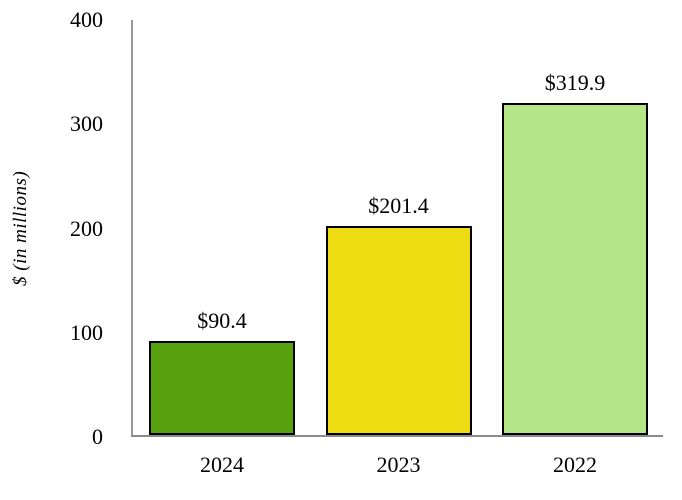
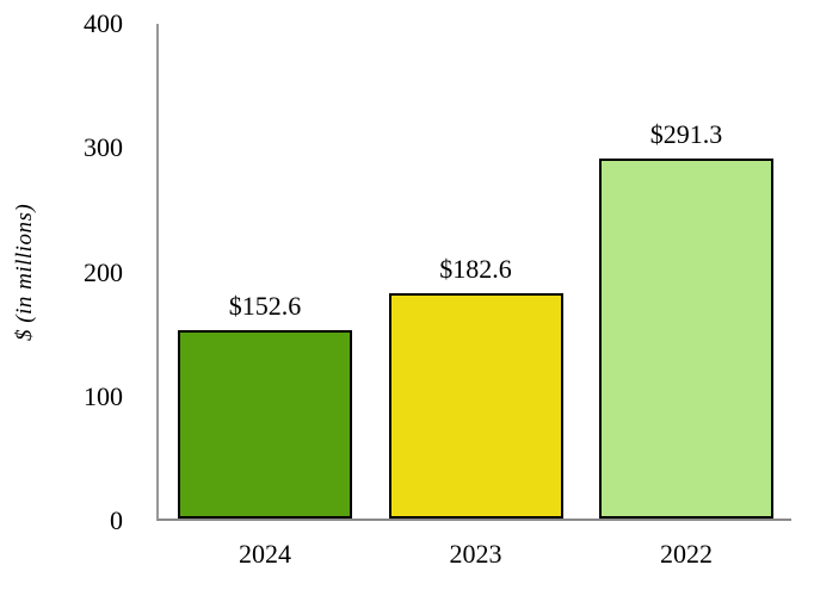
2024: $90.4 -> $152.6
2023: $201.4 -> $182.6
2022: $319.9 -> $291.3
